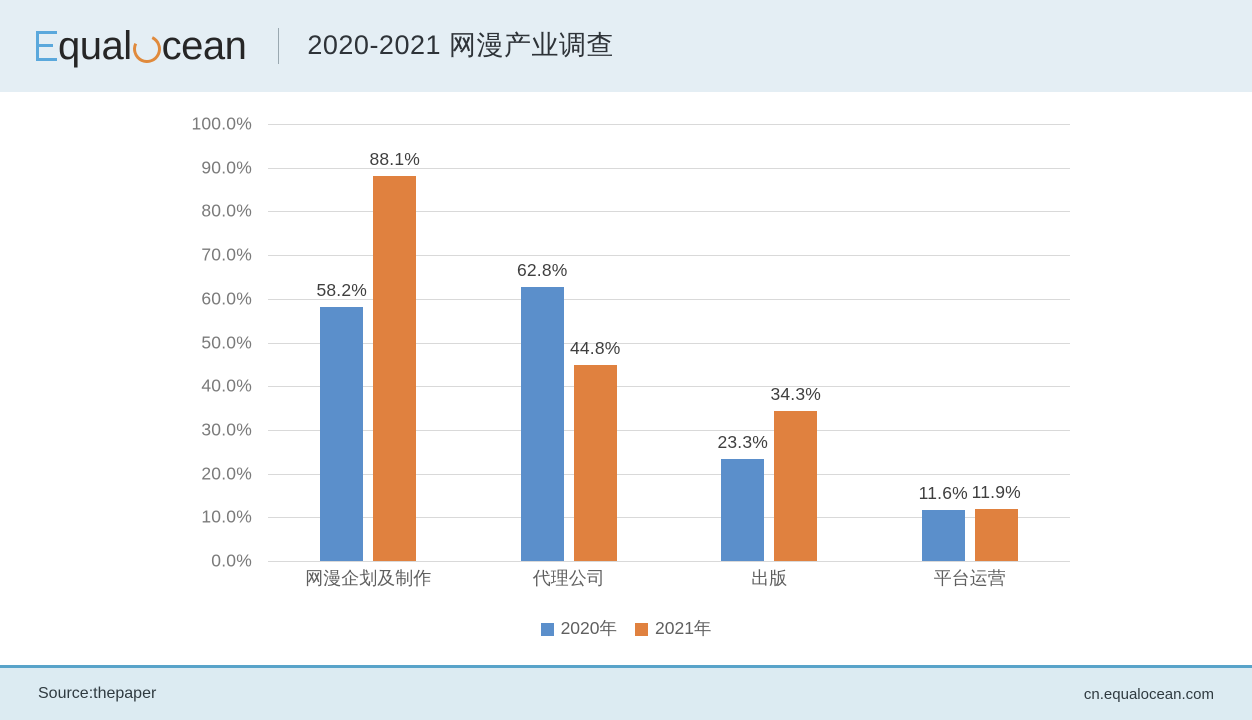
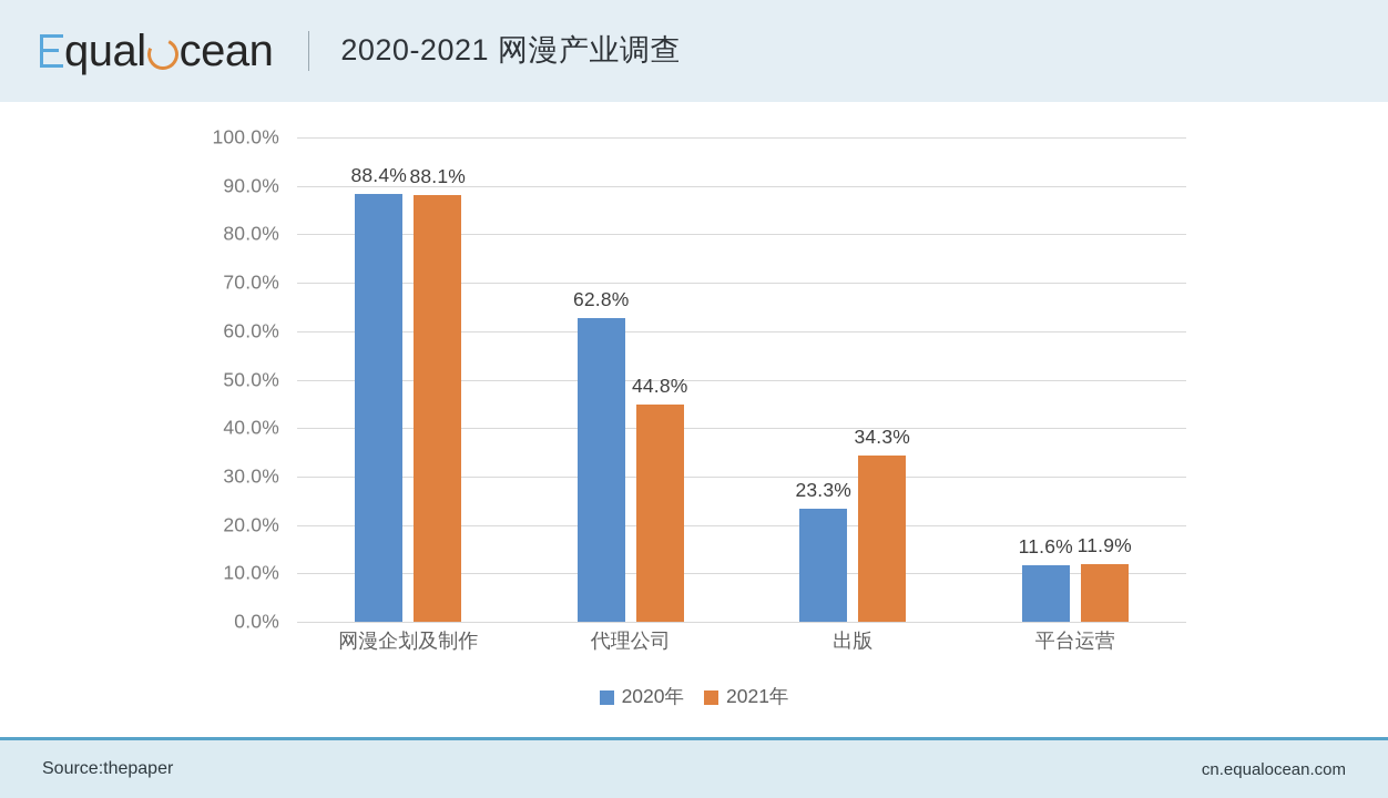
2020年/网漫企划及制作: 58.2% -> 88.4%
